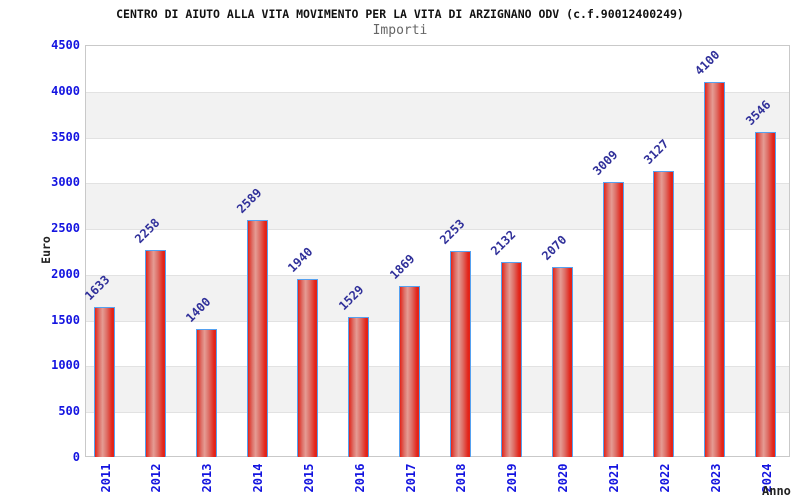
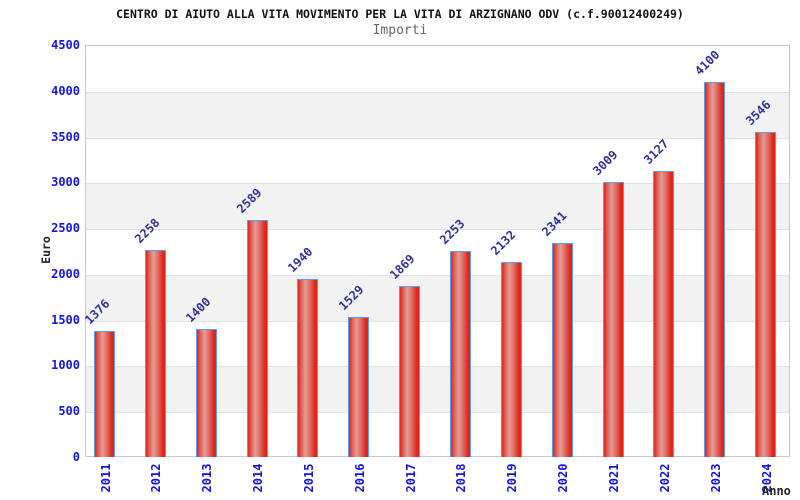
2011: 1633 -> 1376
2020: 2070 -> 2341
